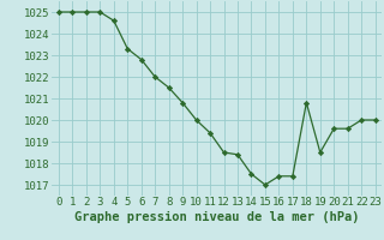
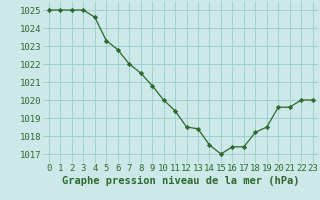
18: 1020.8 -> 1018.2
